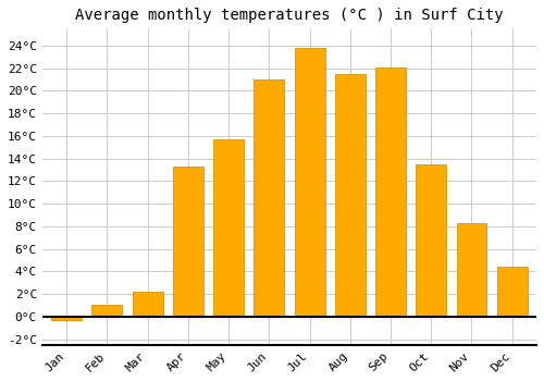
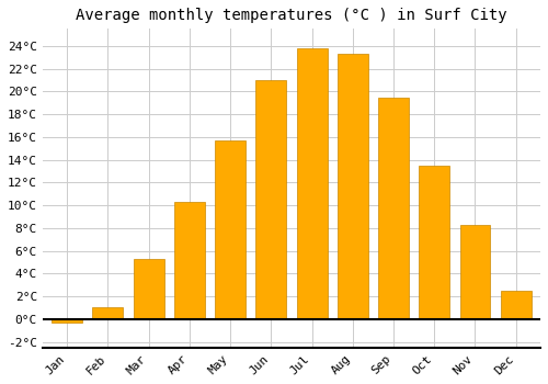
Mar: 2.2°C -> 5.3°C
Apr: 13.3°C -> 10.3°C
Aug: 21.5°C -> 23.3°C
Sep: 22.1°C -> 19.5°C
Dec: 4.4°C -> 2.5°C
